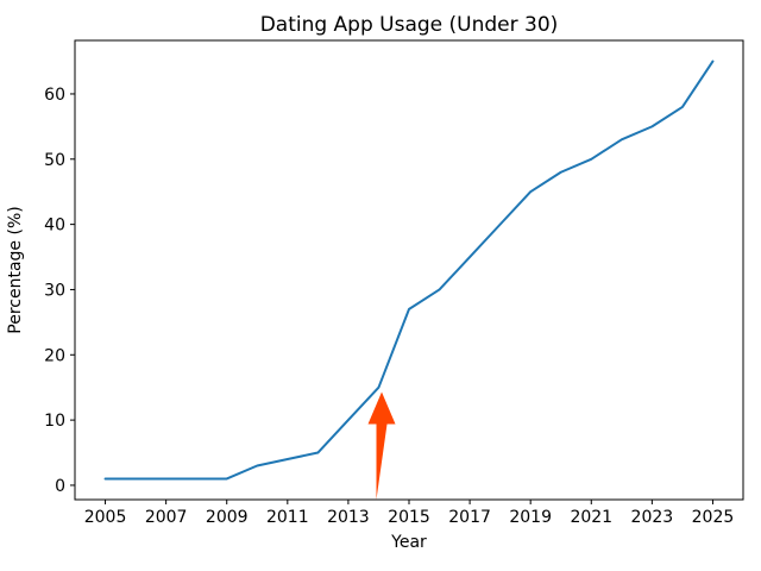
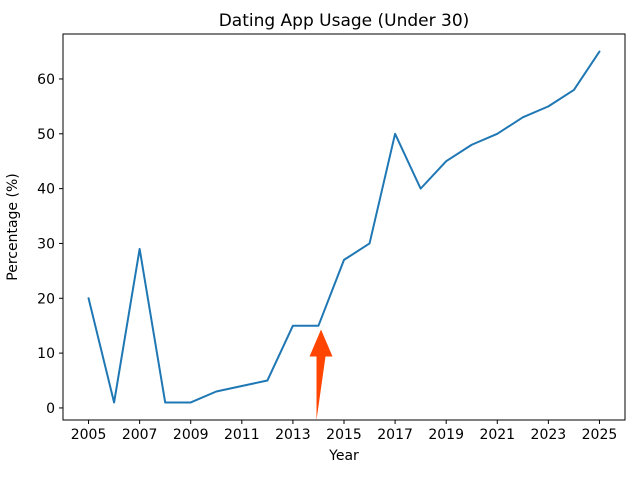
2005: 1 -> 20
2007: 1 -> 29
2013: 10 -> 15
2017: 35 -> 50
